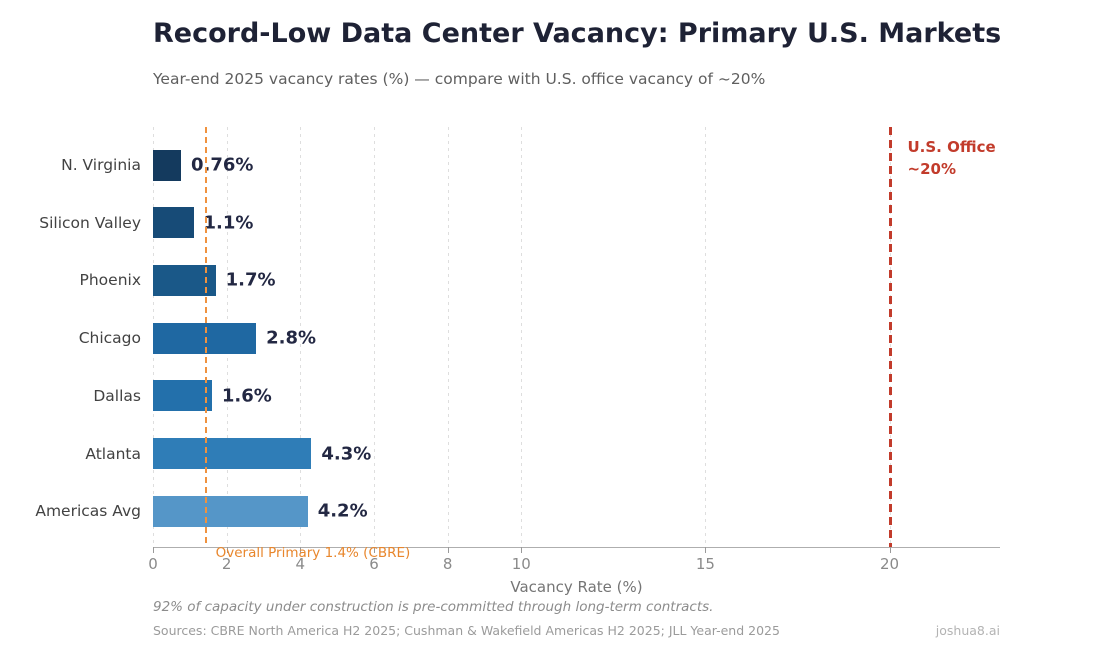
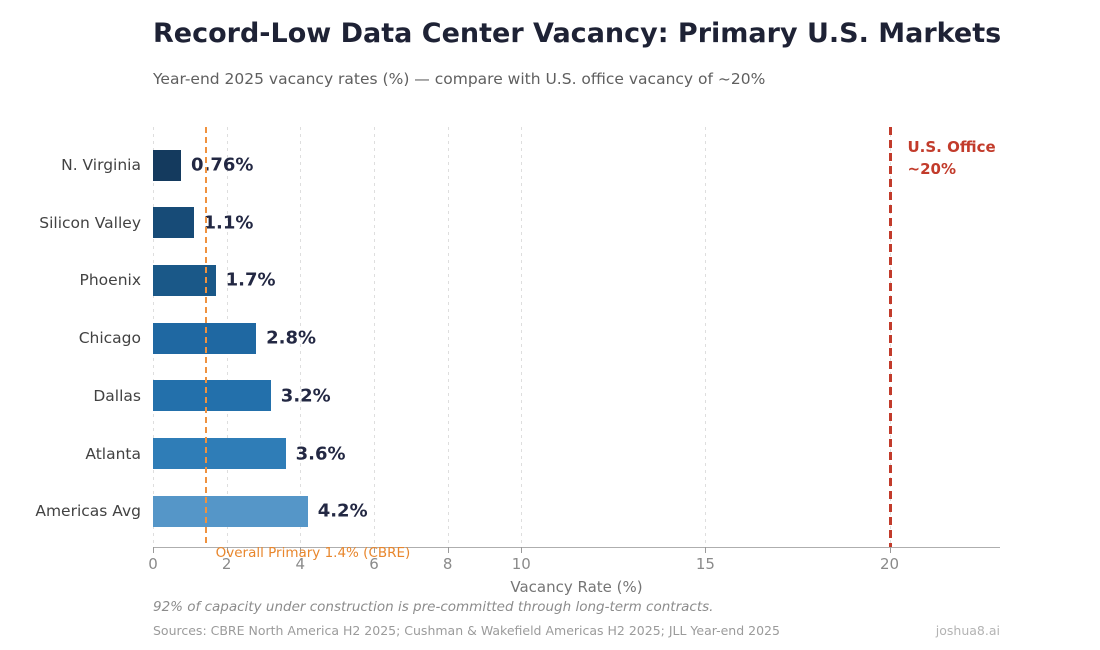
Dallas: 1.6% -> 3.2%
Atlanta: 4.3% -> 3.6%
